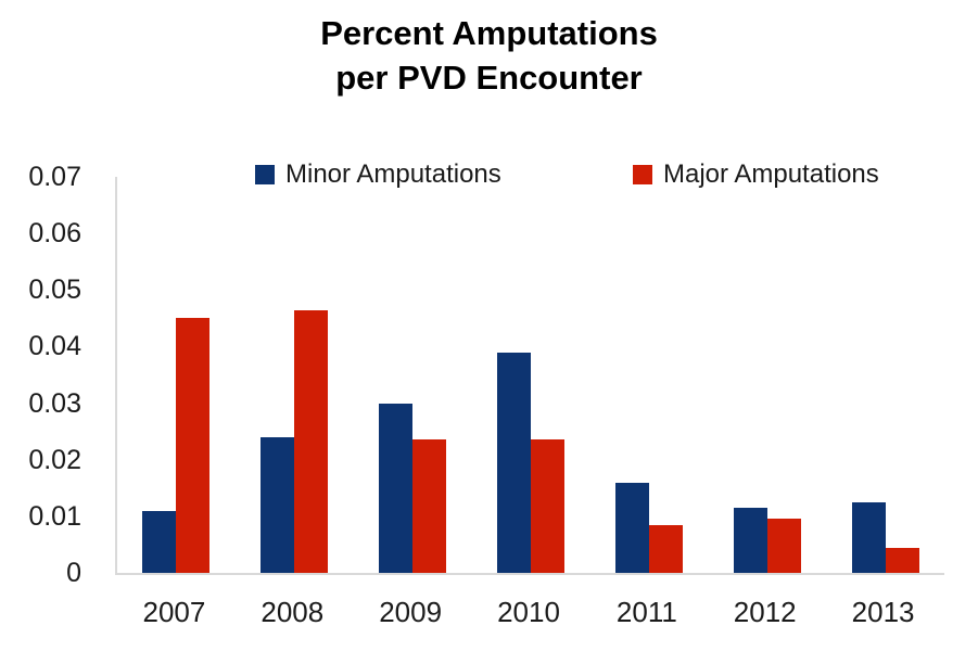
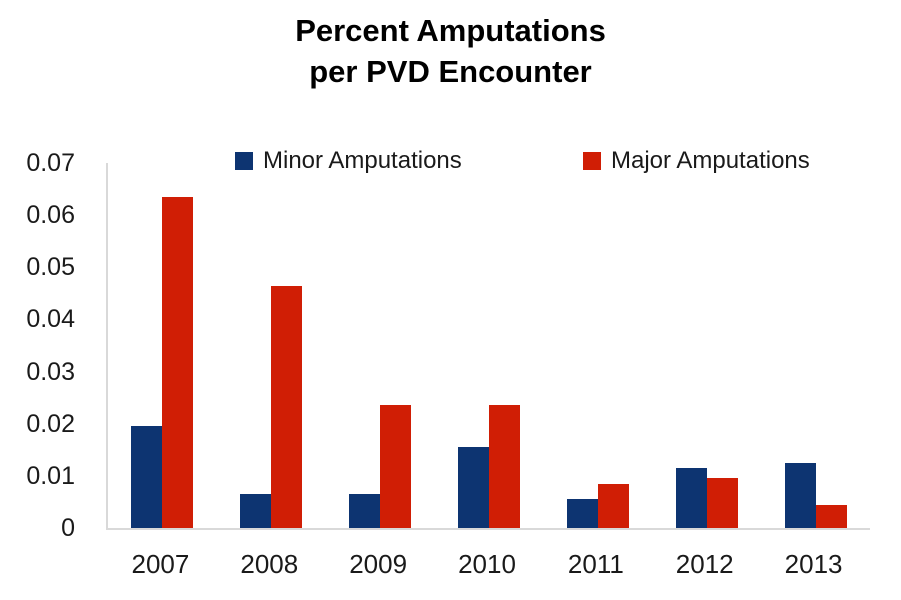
Minor Amputations/2007: 0.011 -> 0.019
Major Amputations/2007: 0.045 -> 0.064
Minor Amputations/2008: 0.024 -> 0.006
Minor Amputations/2009: 0.030 -> 0.006
Minor Amputations/2010: 0.039 -> 0.015
Minor Amputations/2011: 0.016 -> 0.005
